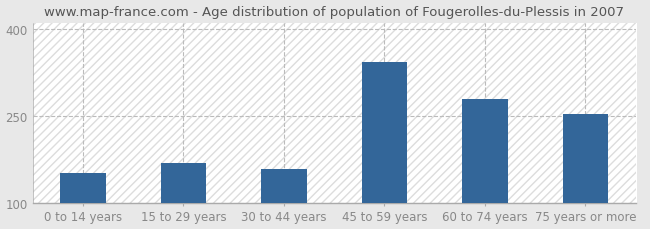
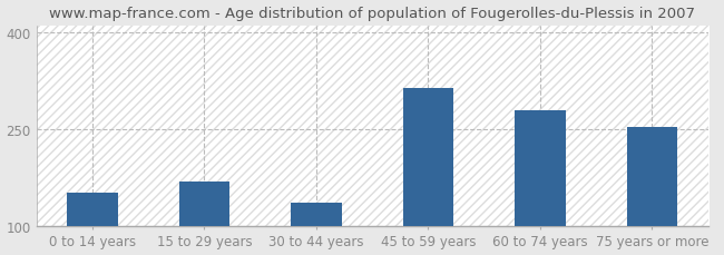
30 to 44 years: 158 -> 136
45 to 59 years: 342 -> 314
